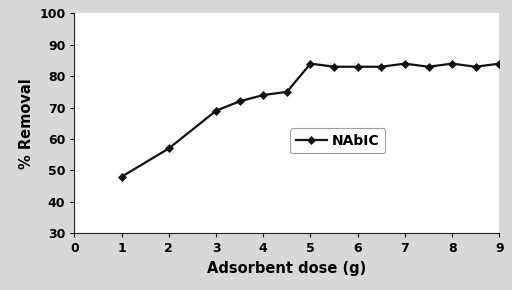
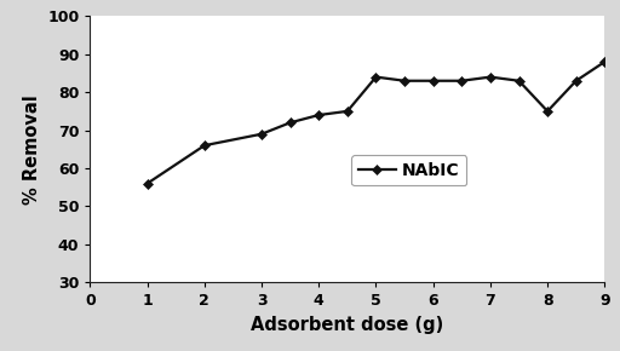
1: 48 -> 56
2: 57 -> 66
8: 84 -> 75
9: 84 -> 88
